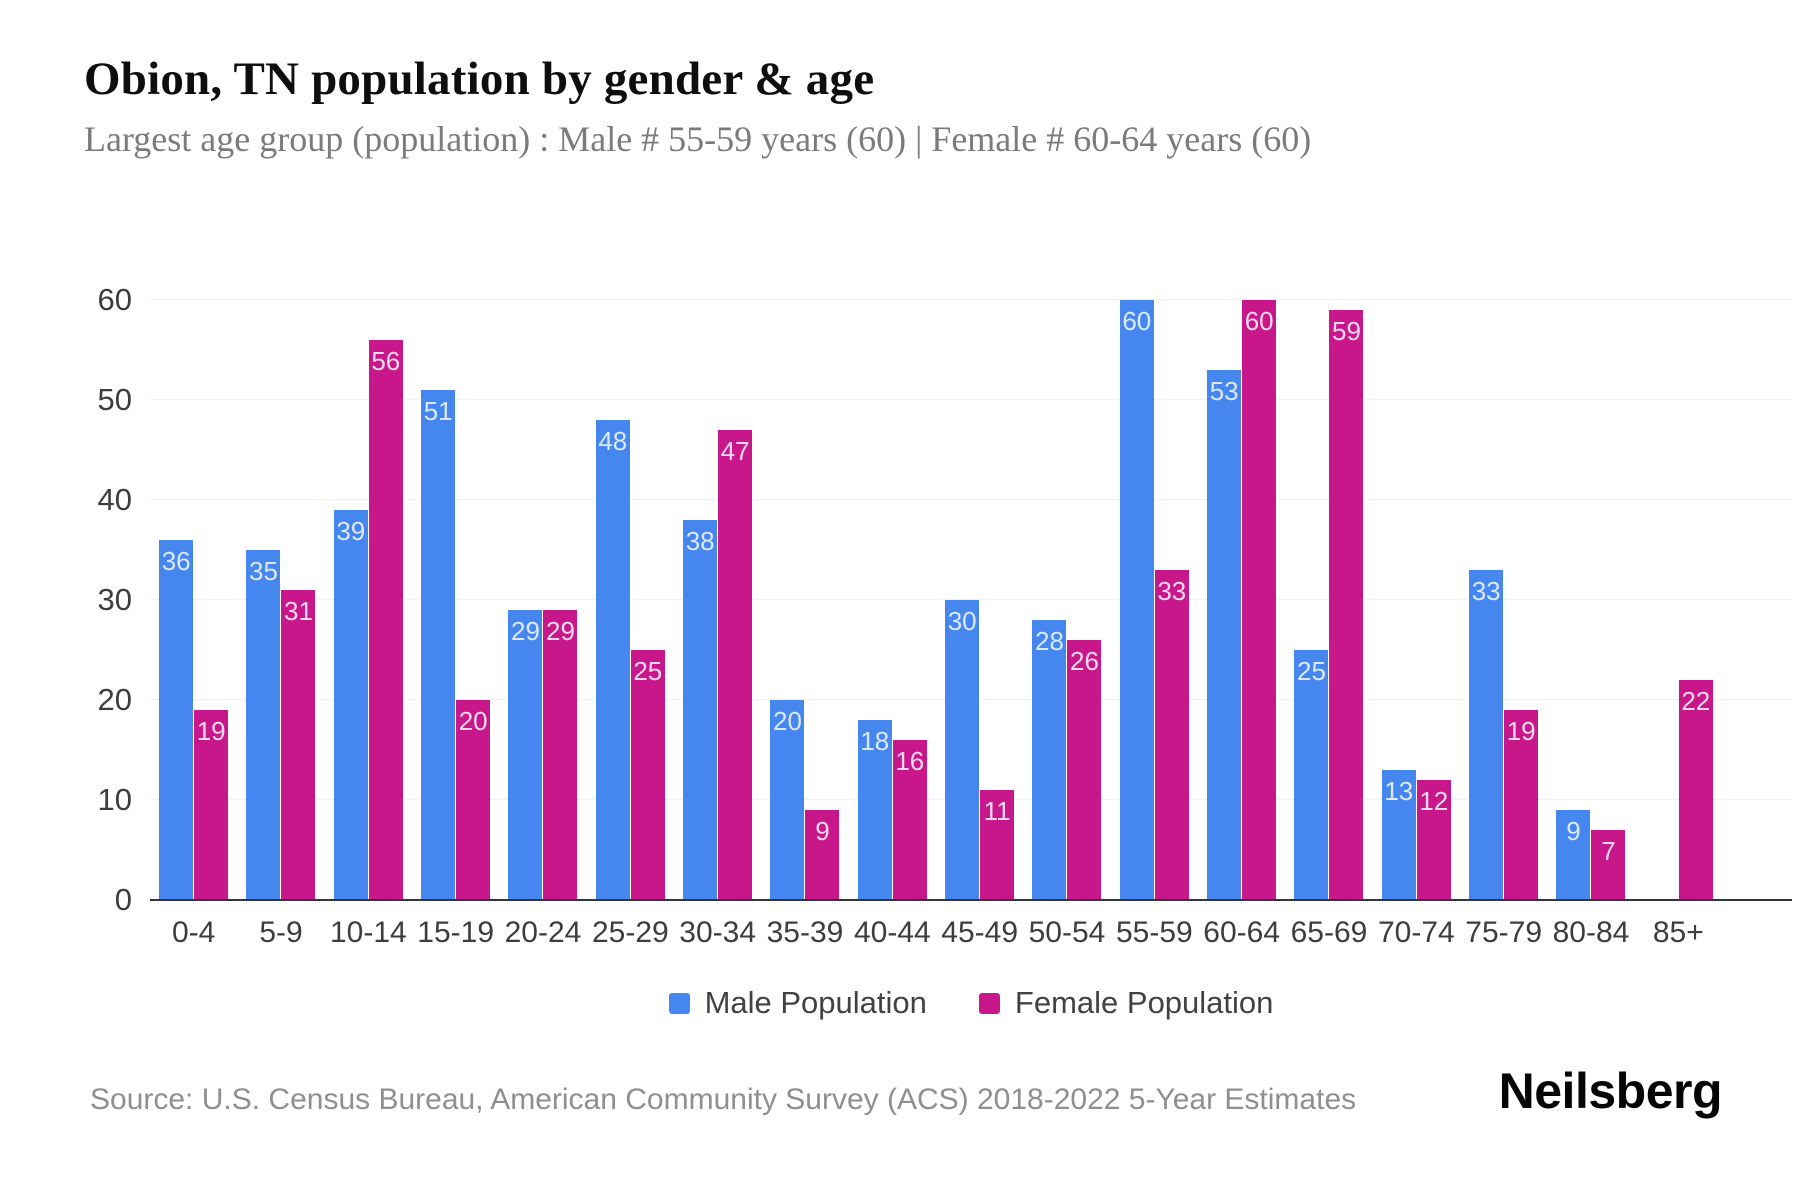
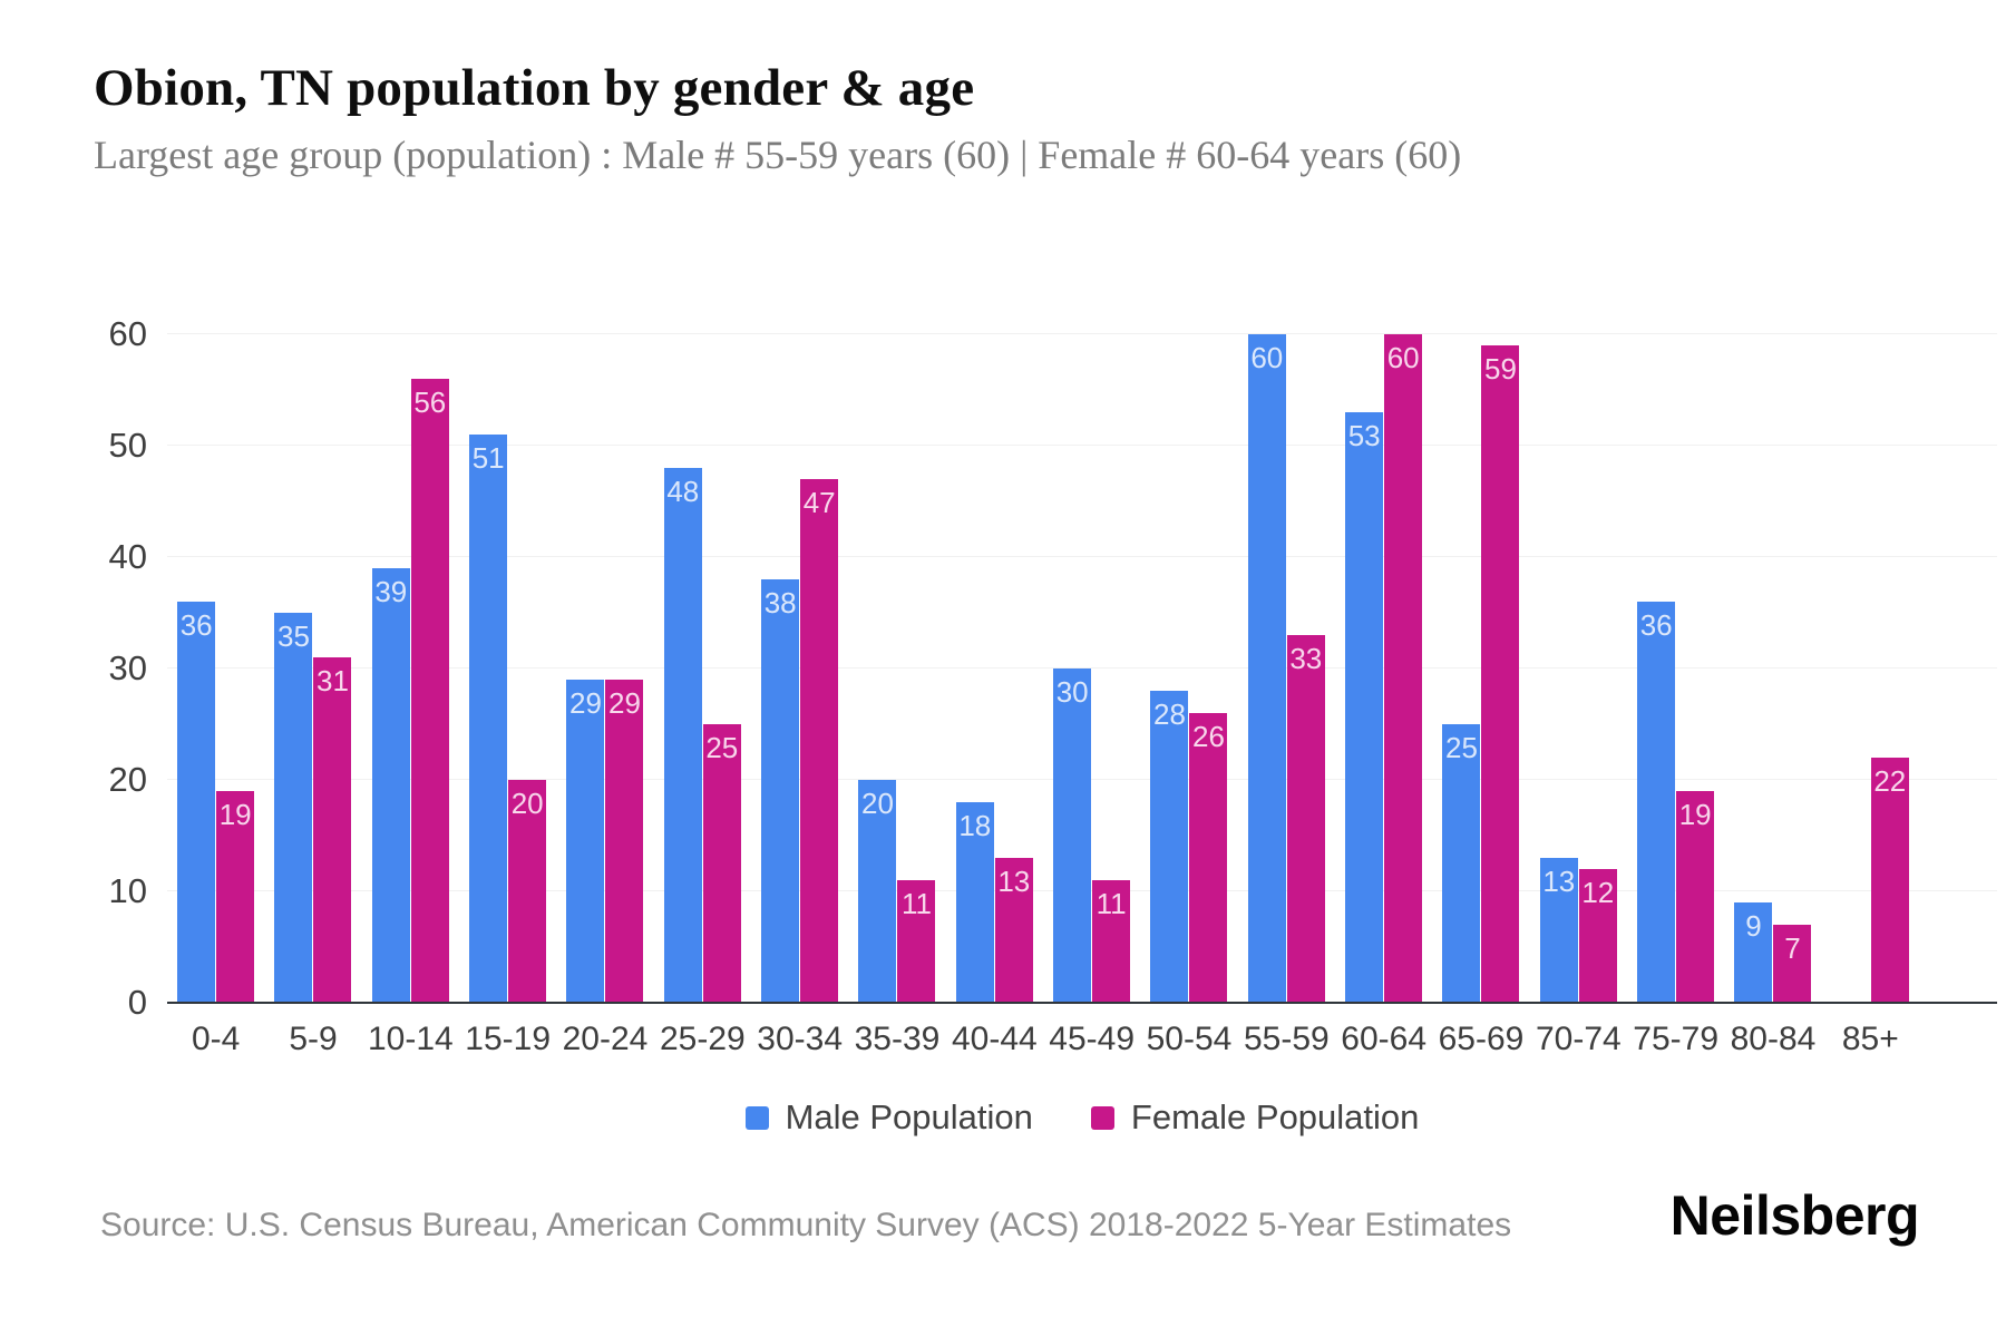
Female Population/35-39: 9 -> 11
Female Population/40-44: 16 -> 13
Male Population/75-79: 33 -> 36
